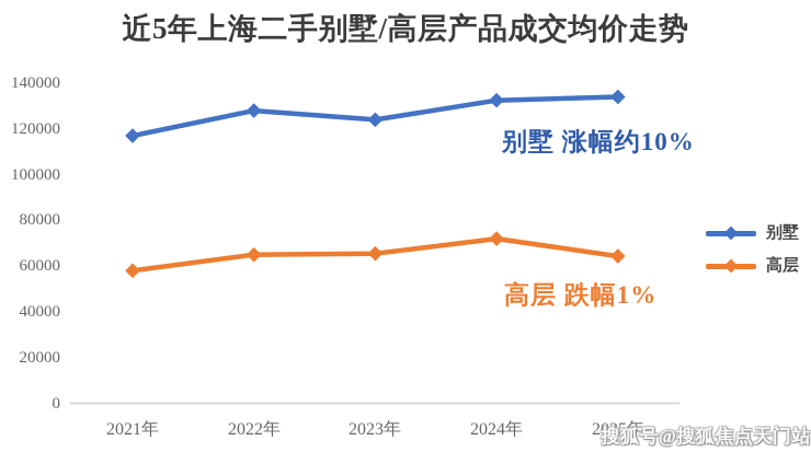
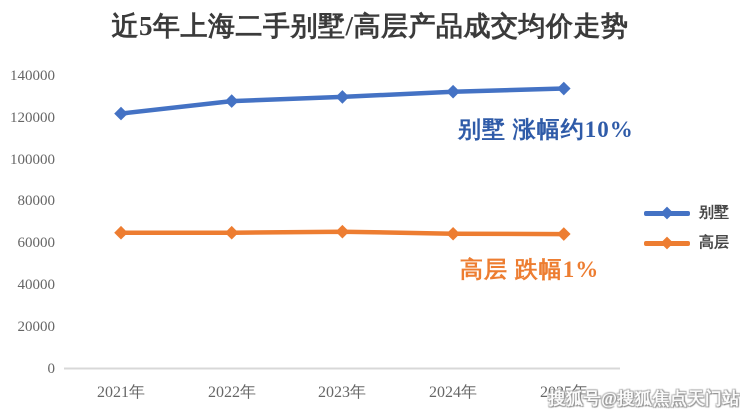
别墅/2021年: 117000 -> 122000
高层/2021年: 58000 -> 65000
别墅/2023年: 124000 -> 130000
高层/2024年: 72000 -> 64000
